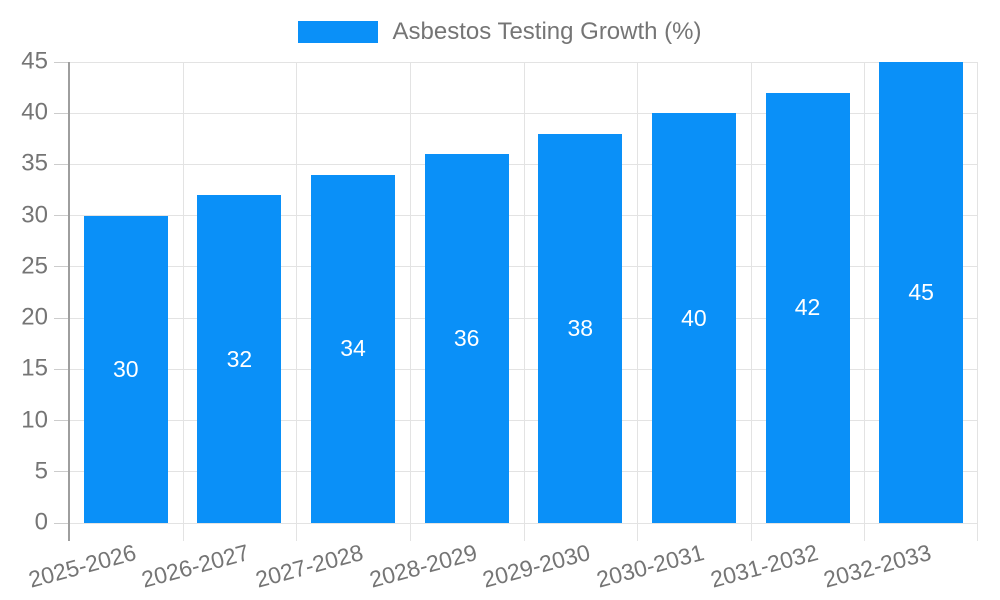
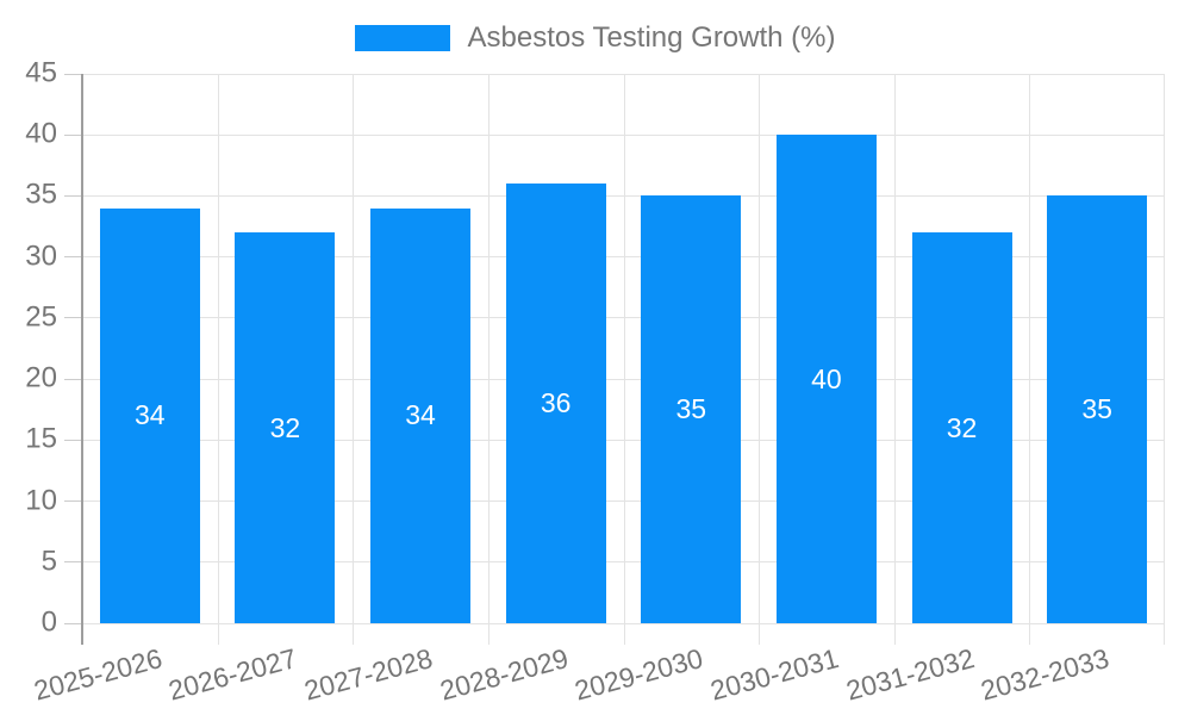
2025-2026: 30 -> 34
2029-2030: 38 -> 35
2031-2032: 42 -> 32
2032-2033: 45 -> 35
